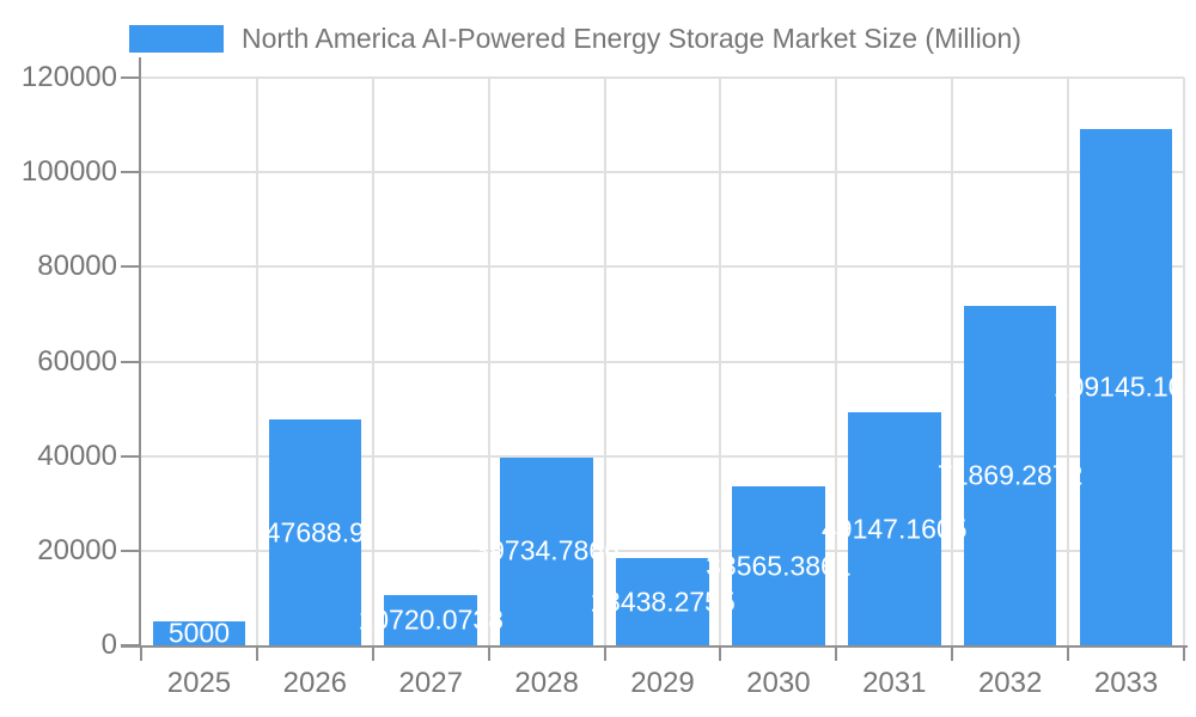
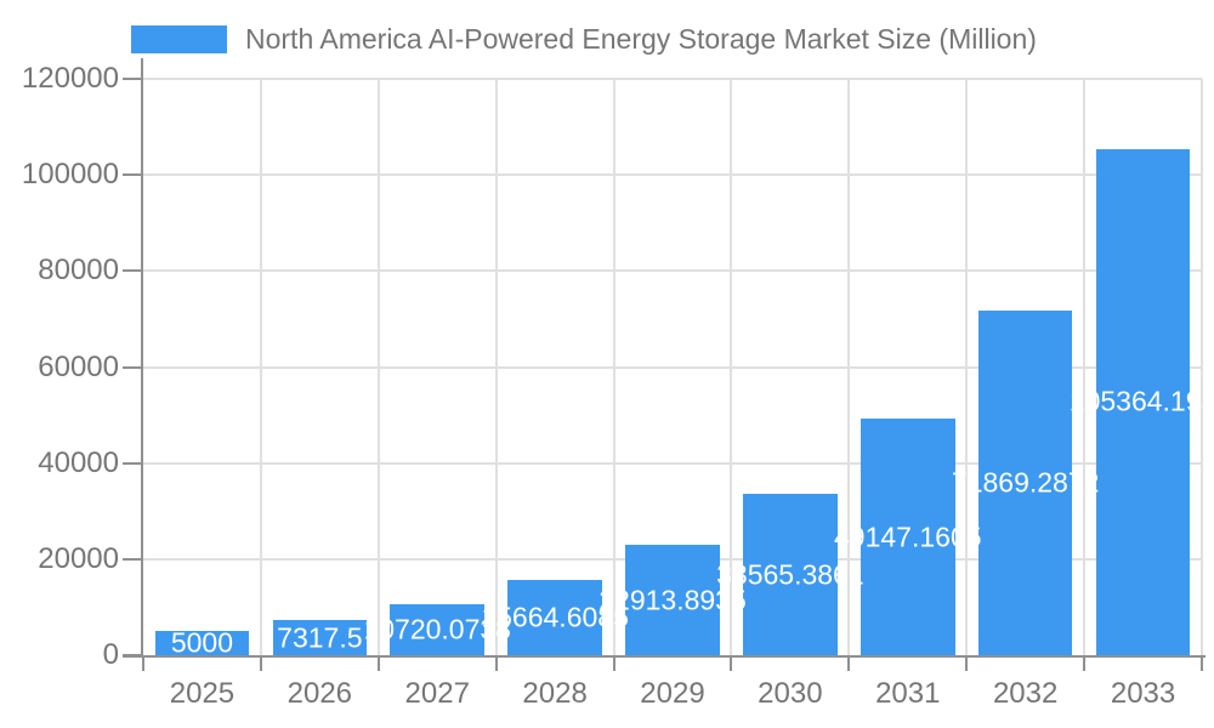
2026: 47688.9 -> 7317.5
2028: 39734.7866 -> 15664.6085
2029: 18438.2755 -> 22913.8935
2033: 109145.105 -> 105364.193
